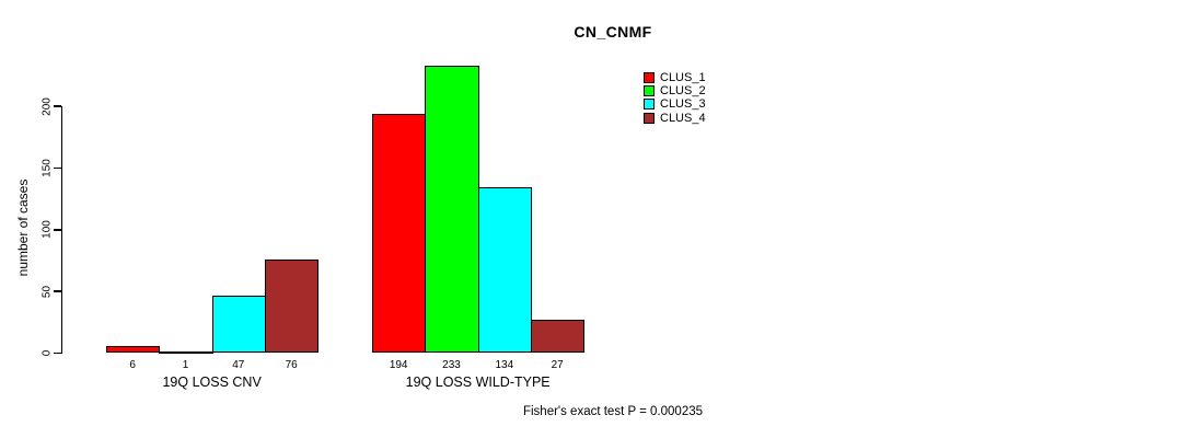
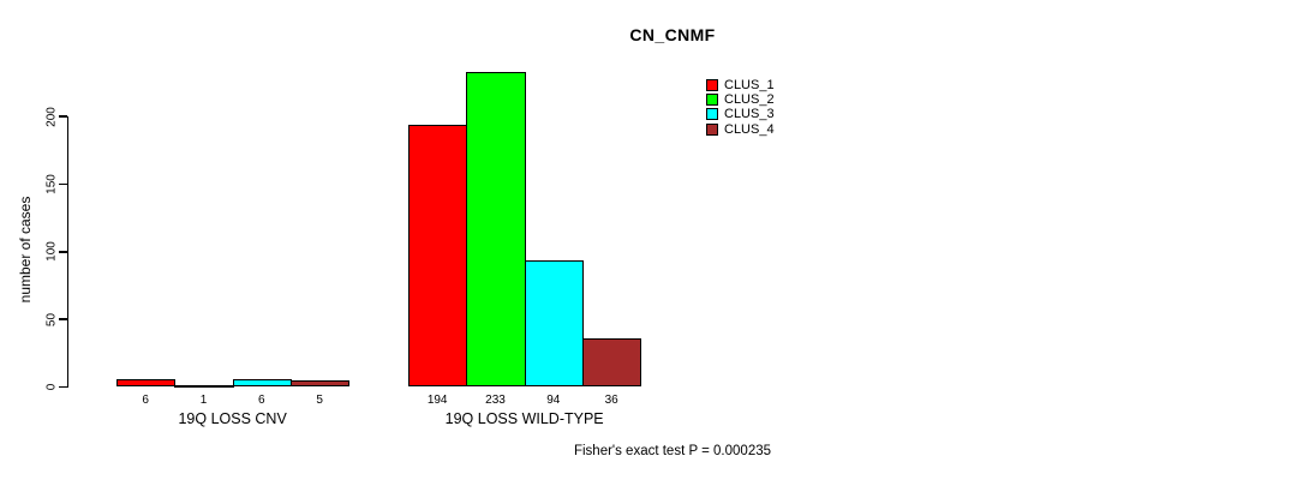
CLUS_3/19Q LOSS CNV: 47 -> 6
CLUS_4/19Q LOSS CNV: 76 -> 5
CLUS_3/19Q LOSS WILD-TYPE: 134 -> 94
CLUS_4/19Q LOSS WILD-TYPE: 27 -> 36
